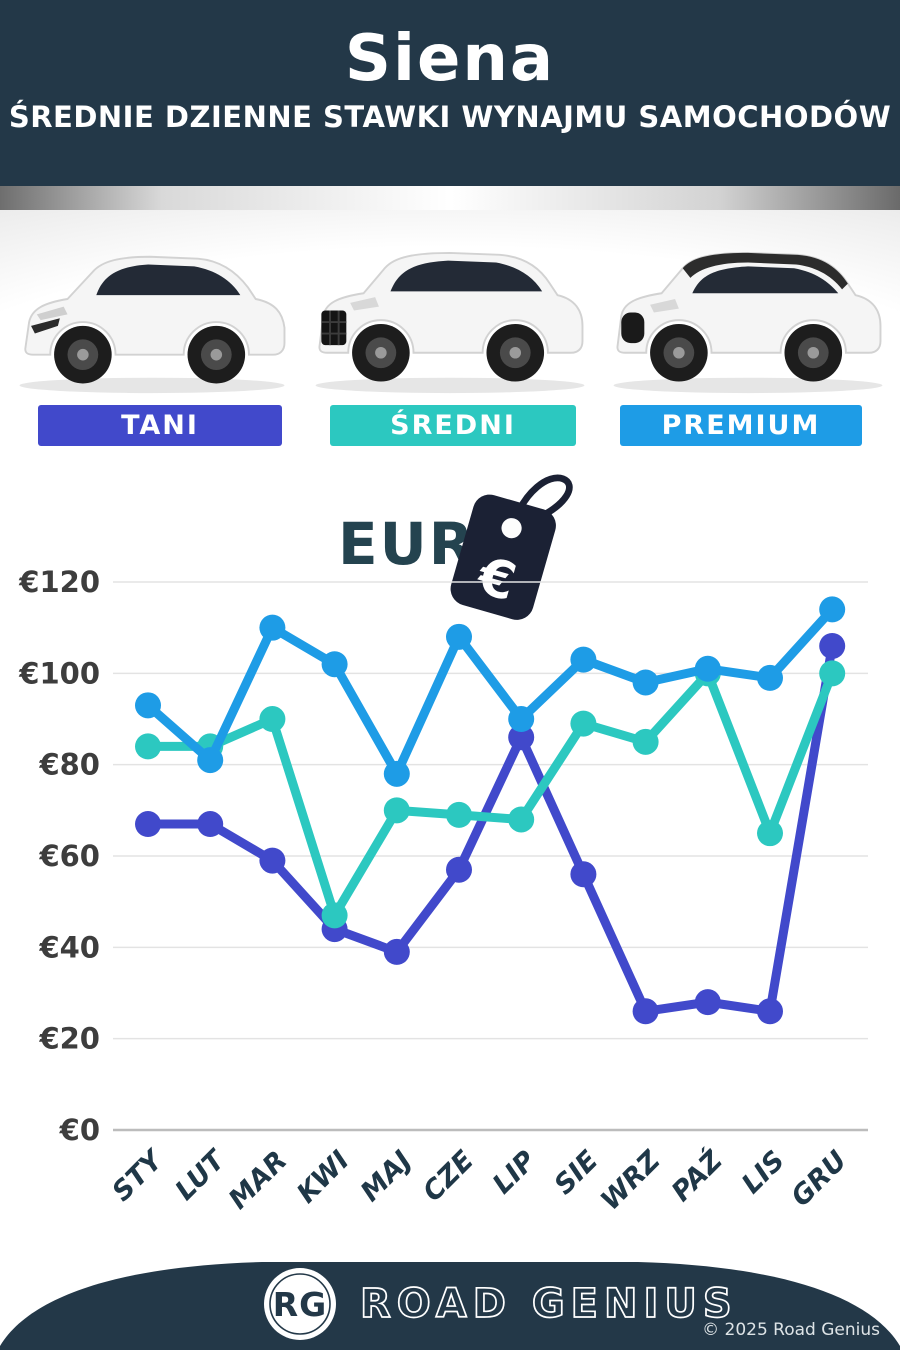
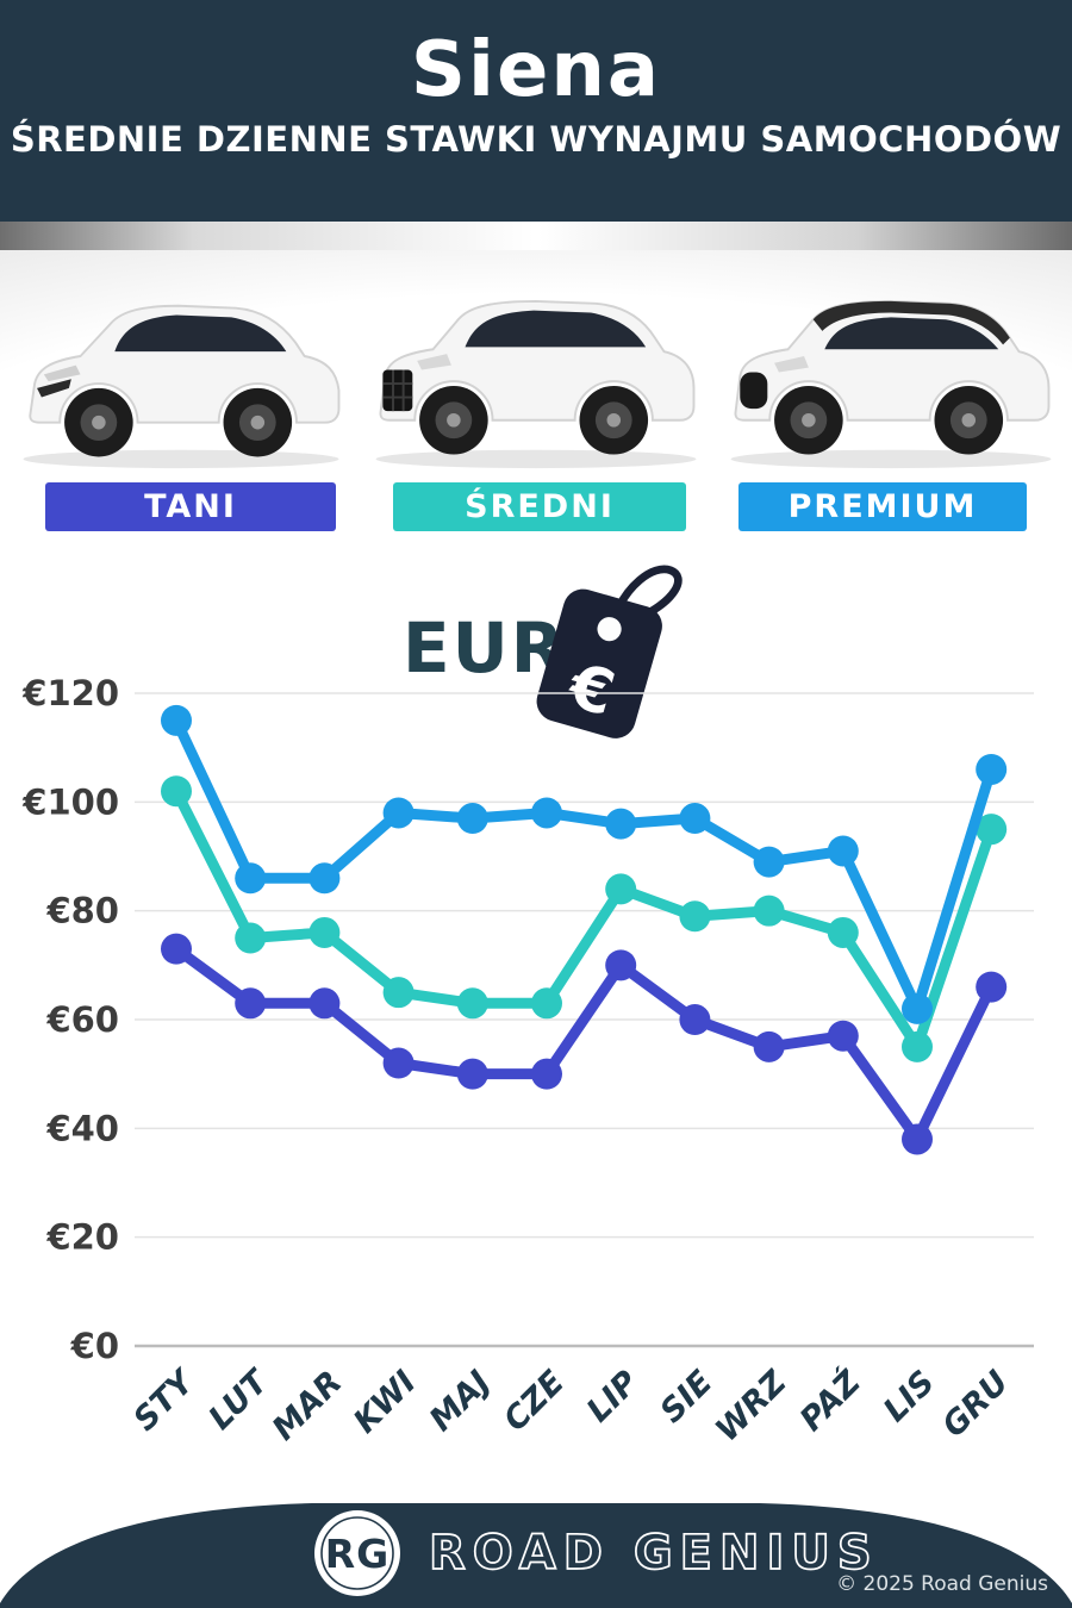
TANI/STY: €67 -> €73
ŚREDNI/STY: €84 -> €102
PREMIUM/STY: €93 -> €115
TANI/LUT: €67 -> €63
ŚREDNI/LUT: €84 -> €75
PREMIUM/LUT: €81 -> €86
TANI/MAR: €59 -> €63
ŚREDNI/MAR: €90 -> €76
PREMIUM/MAR: €110 -> €86
TANI/KWI: €44 -> €52
ŚREDNI/KWI: €47 -> €65
PREMIUM/KWI: €102 -> €98
TANI/MAJ: €39 -> €50
ŚREDNI/MAJ: €70 -> €63
PREMIUM/MAJ: €78 -> €97
TANI/CZE: €57 -> €50
ŚREDNI/CZE: €69 -> €63
PREMIUM/CZE: €108 -> €98
TANI/LIP: €86 -> €70
ŚREDNI/LIP: €68 -> €84
PREMIUM/LIP: €90 -> €96
TANI/SIE: €56 -> €60
ŚREDNI/SIE: €89 -> €79
PREMIUM/SIE: €103 -> €97
TANI/WRZ: €26 -> €55
ŚREDNI/WRZ: €85 -> €80
PREMIUM/WRZ: €98 -> €89
TANI/PAŹ: €28 -> €57
ŚREDNI/PAŹ: €100 -> €76
PREMIUM/PAŹ: €101 -> €91
TANI/LIS: €26 -> €38
ŚREDNI/LIS: €65 -> €55
PREMIUM/LIS: €99 -> €62
TANI/GRU: €106 -> €66
ŚREDNI/GRU: €100 -> €95
PREMIUM/GRU: €114 -> €106
